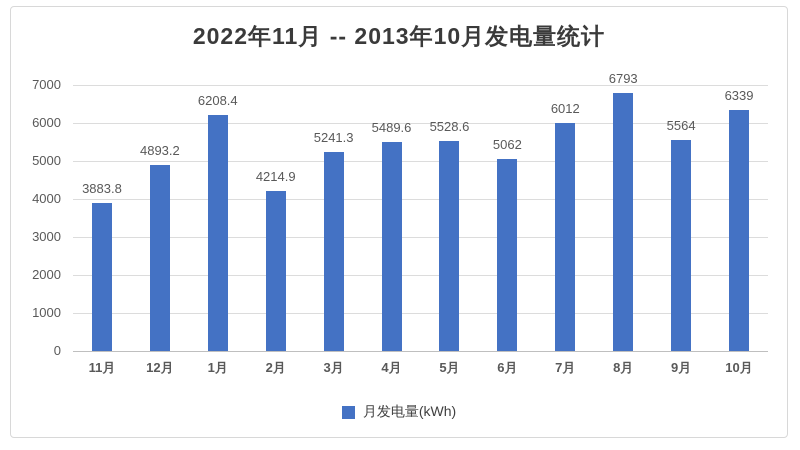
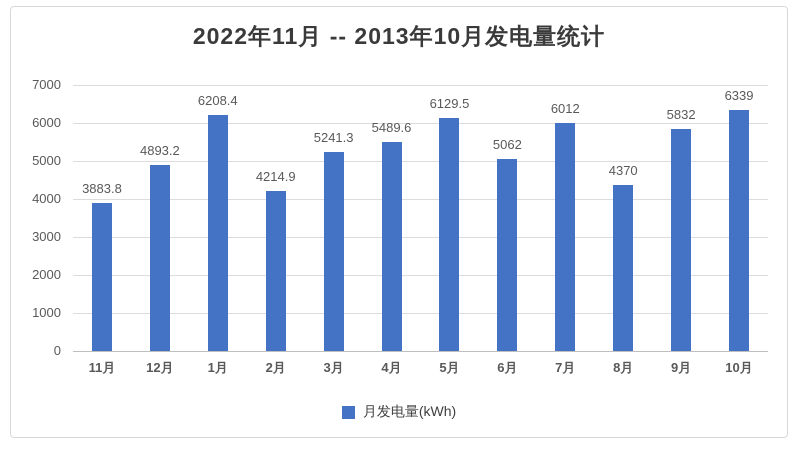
5月: 5528.6 -> 6129.5
8月: 6793 -> 4370
9月: 5564 -> 5832
